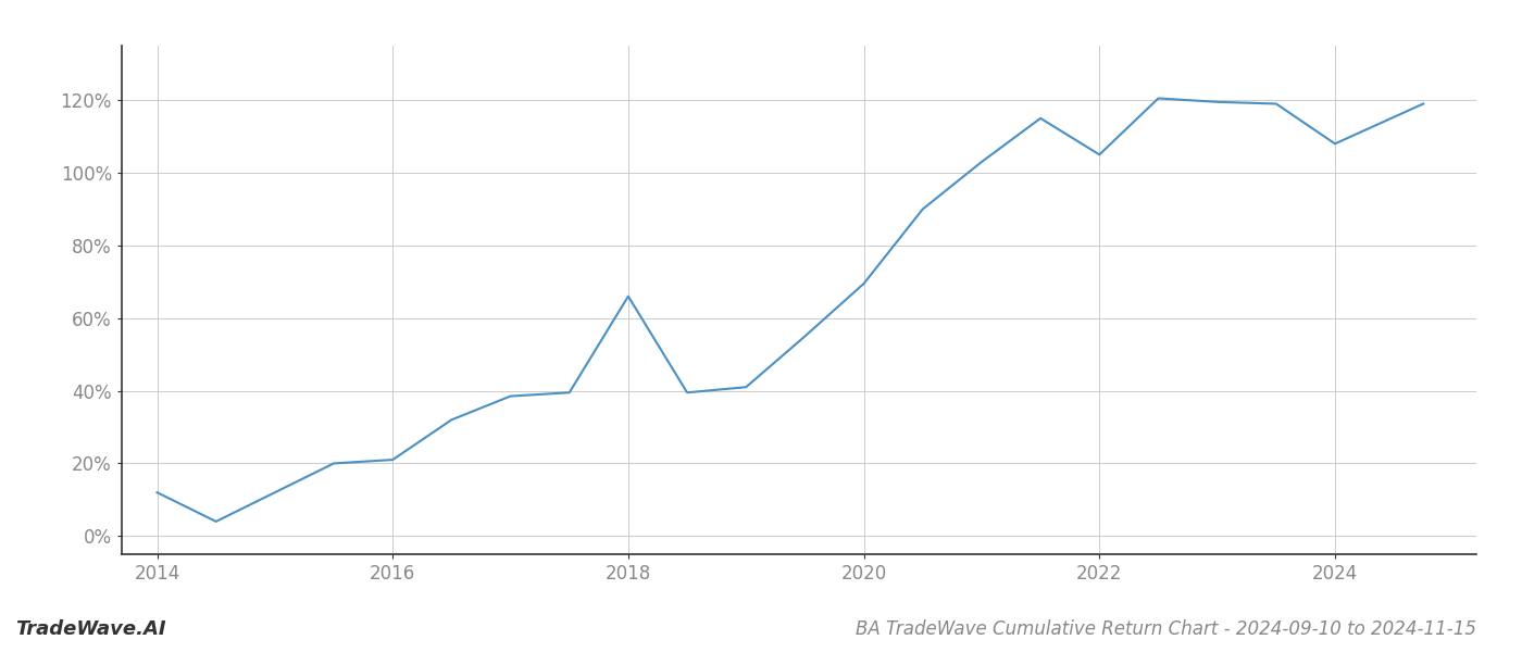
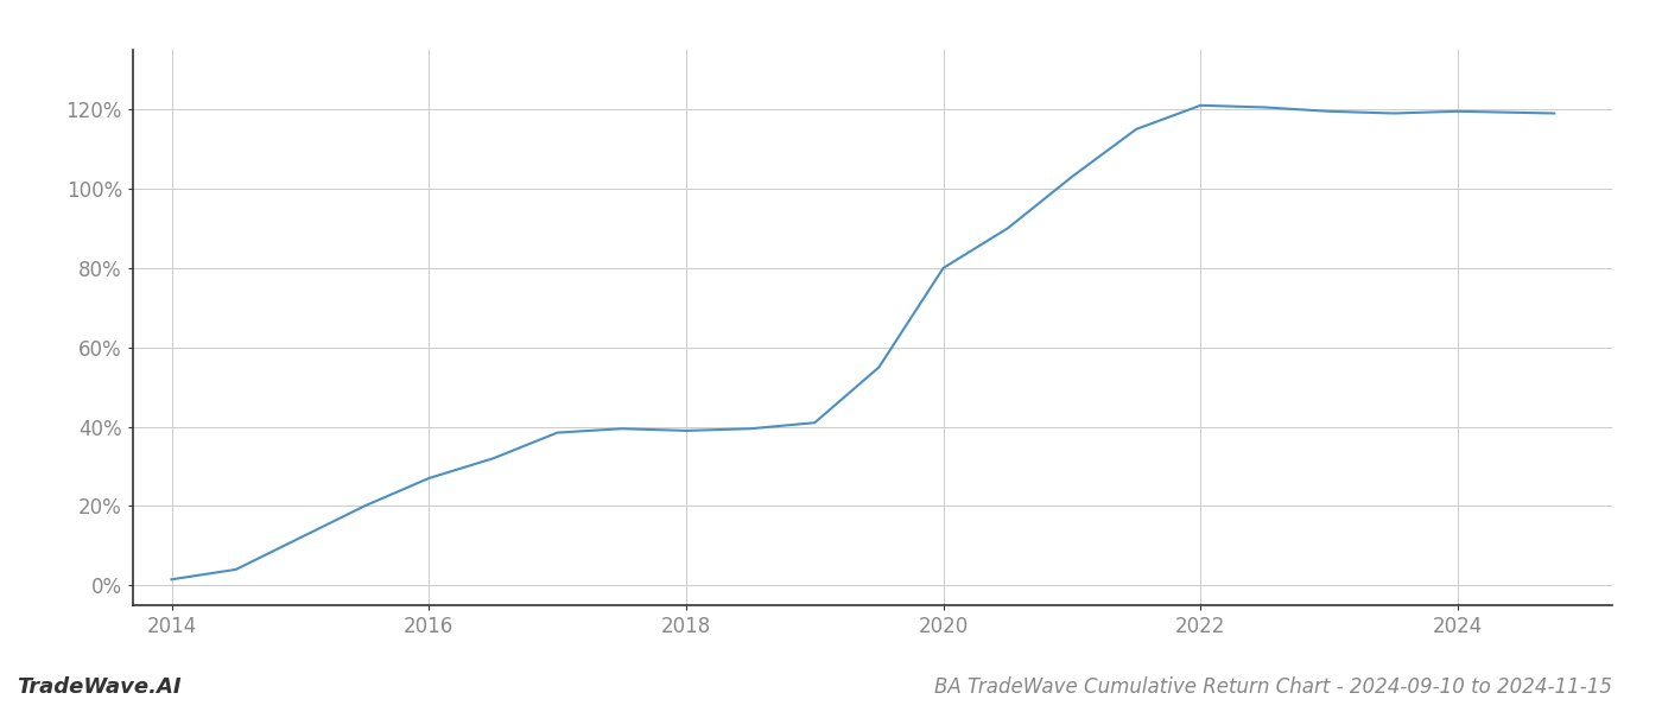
2014: 12.0% -> 1.5%
2016: 21.0% -> 27.0%
2018: 66.0% -> 39.0%
2020: 69.5% -> 80.0%
2022: 105.0% -> 121.0%
2024: 108.0% -> 119.5%
